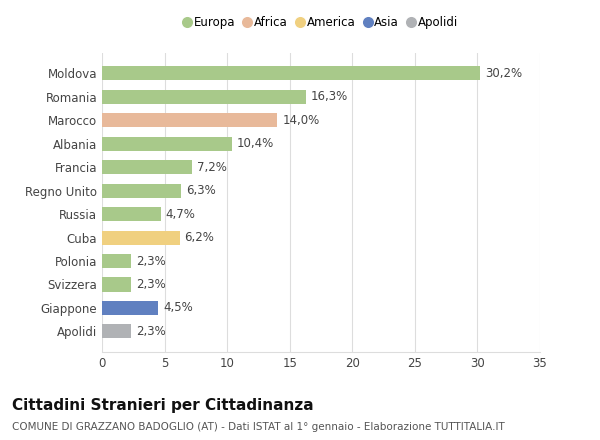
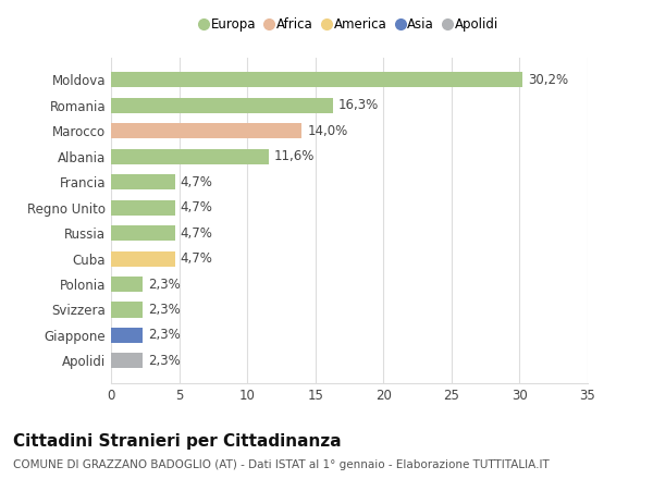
Albania: 10,4% -> 11,6%
Francia: 7,2% -> 4,7%
Regno Unito: 6,3% -> 4,7%
Cuba: 6,2% -> 4,7%
Giappone: 4,5% -> 2,3%
